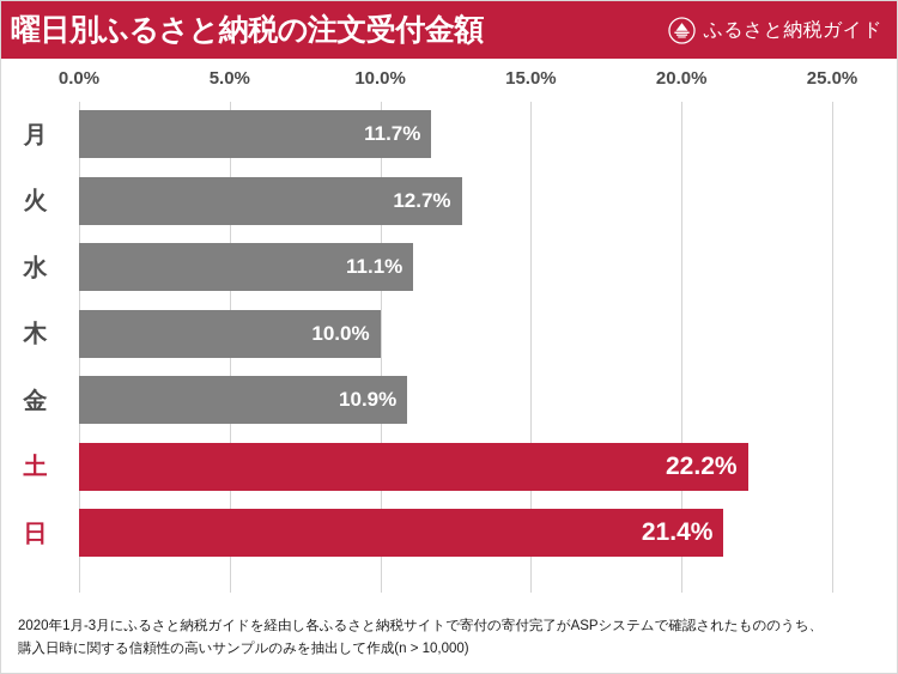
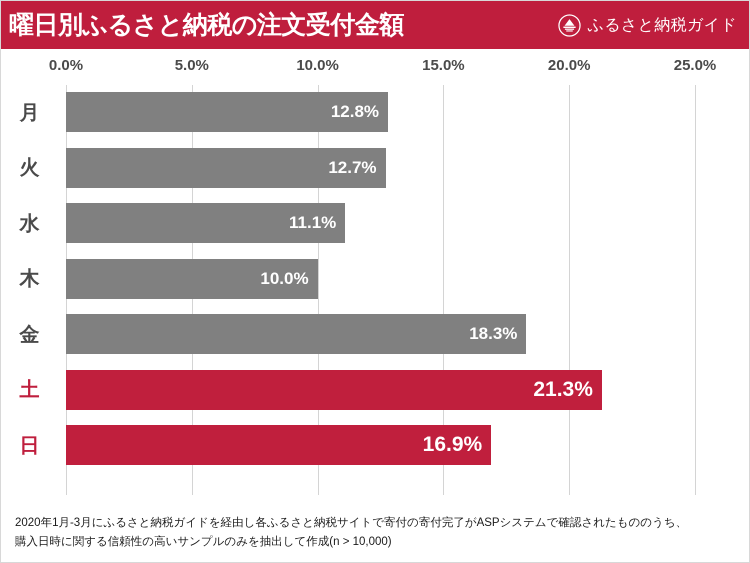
月: 11.7% -> 12.8%
金: 10.9% -> 18.3%
土: 22.2% -> 21.3%
日: 21.4% -> 16.9%
